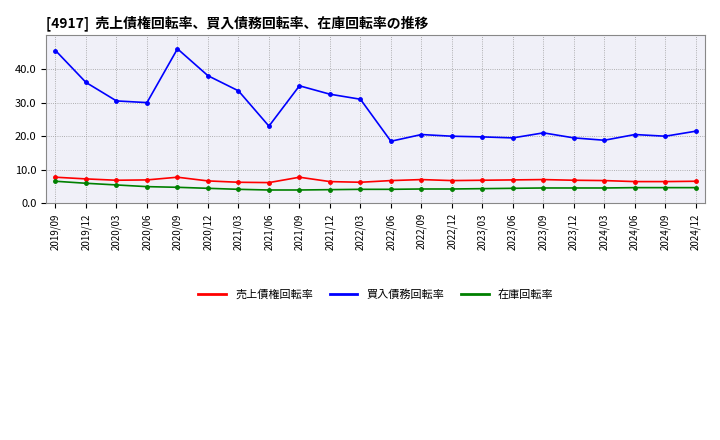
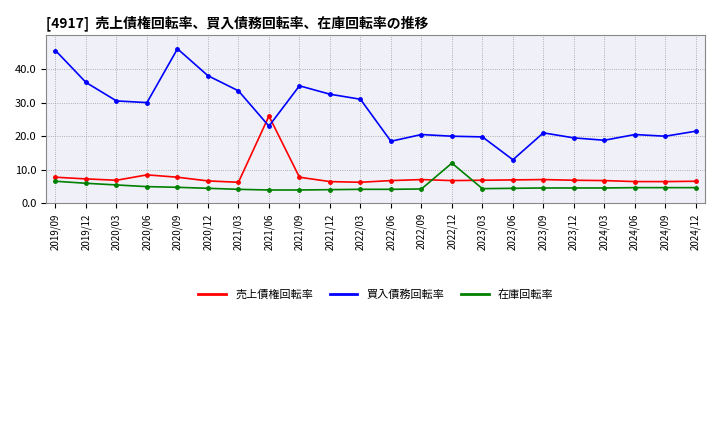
売上債権回転率/2020/06: 7.0 -> 8.5
売上債権回転率/2021/06: 6.2 -> 26.0
在庫回転率/2022/12: 4.3 -> 12.0
買入債務回転率/2023/06: 19.5 -> 13.0
